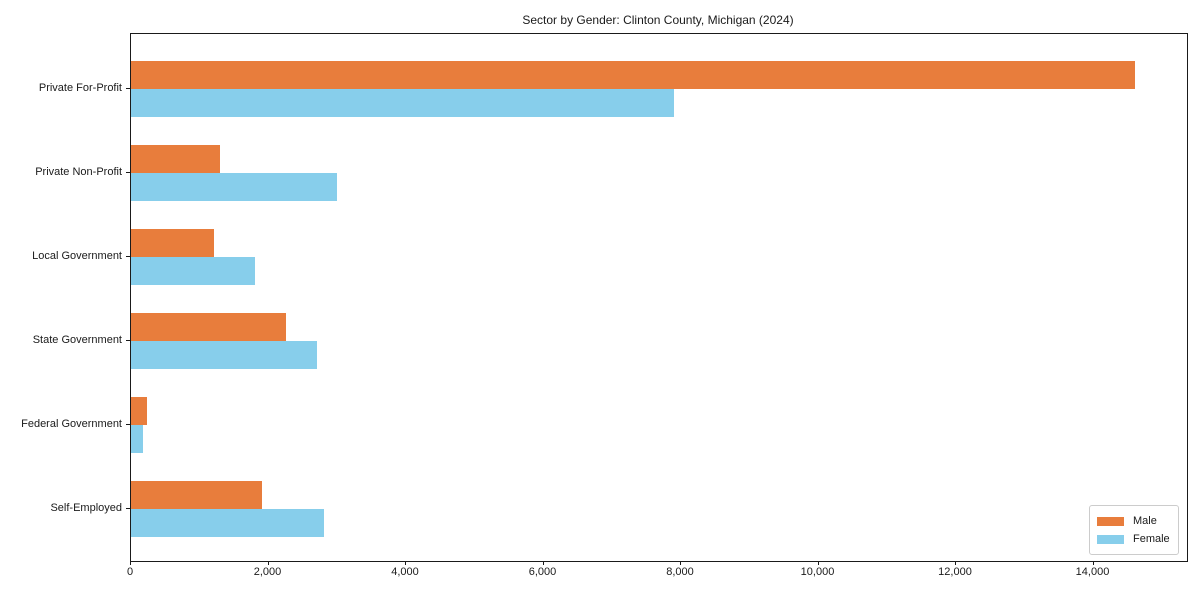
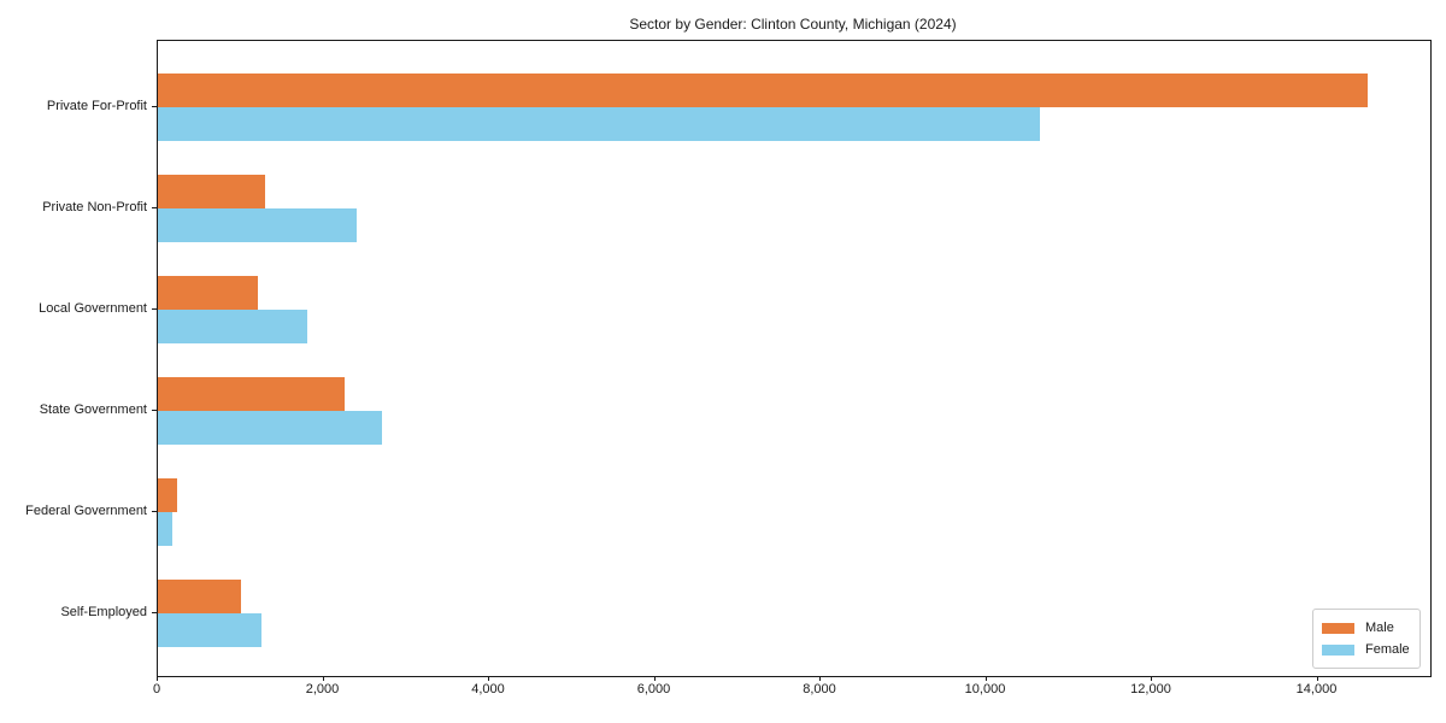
Female/Private For-Profit: 7900 -> 10600
Female/Private Non-Profit: 3000 -> 2400
Male/Self-Employed: 1900 -> 1000
Female/Self-Employed: 2800 -> 1200
